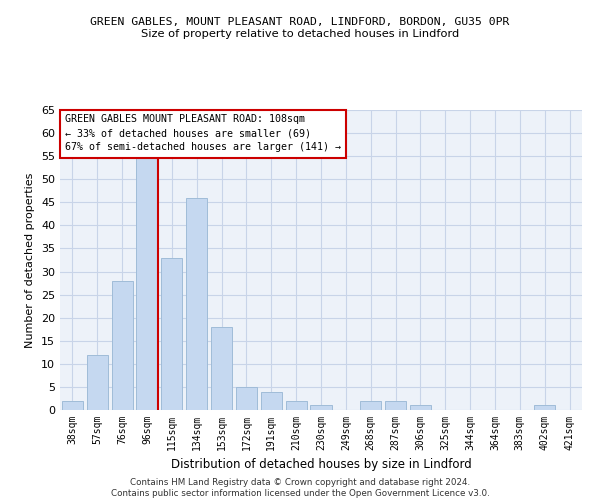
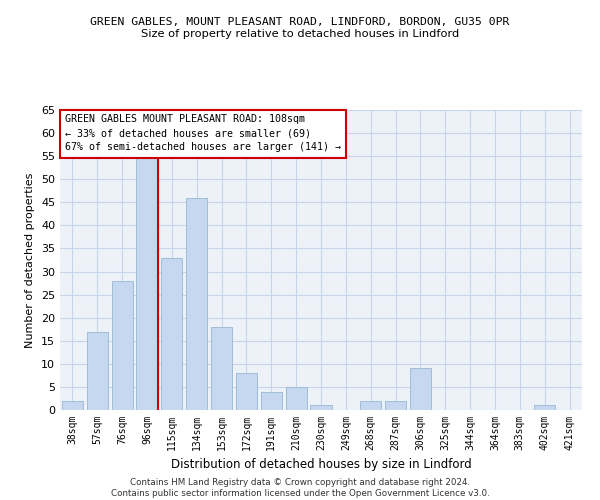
57sqm: 12 -> 17
172sqm: 5 -> 8
210sqm: 2 -> 5
306sqm: 1 -> 9
